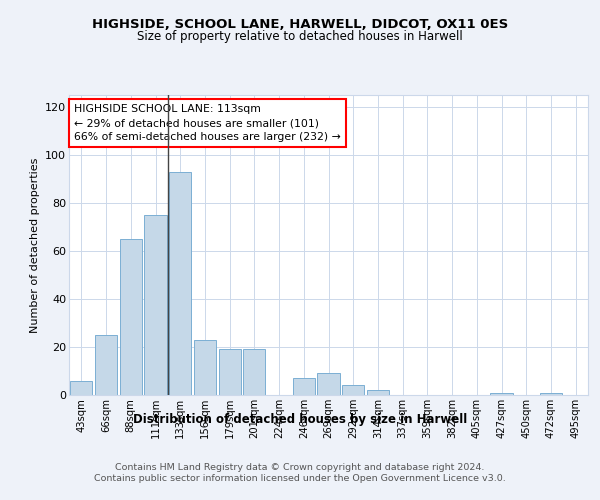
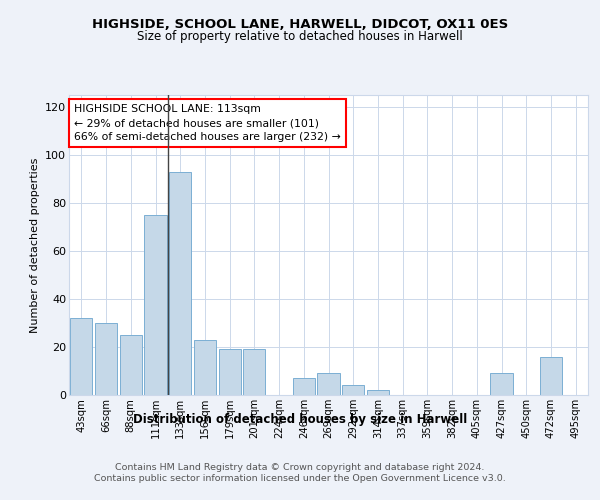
43sqm: 6 -> 32
66sqm: 25 -> 30
88sqm: 65 -> 25
427sqm: 1 -> 9
472sqm: 1 -> 16
